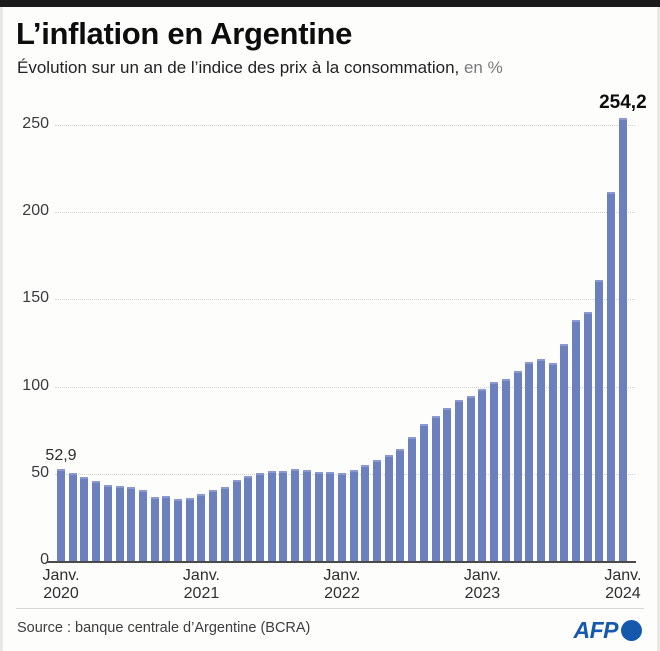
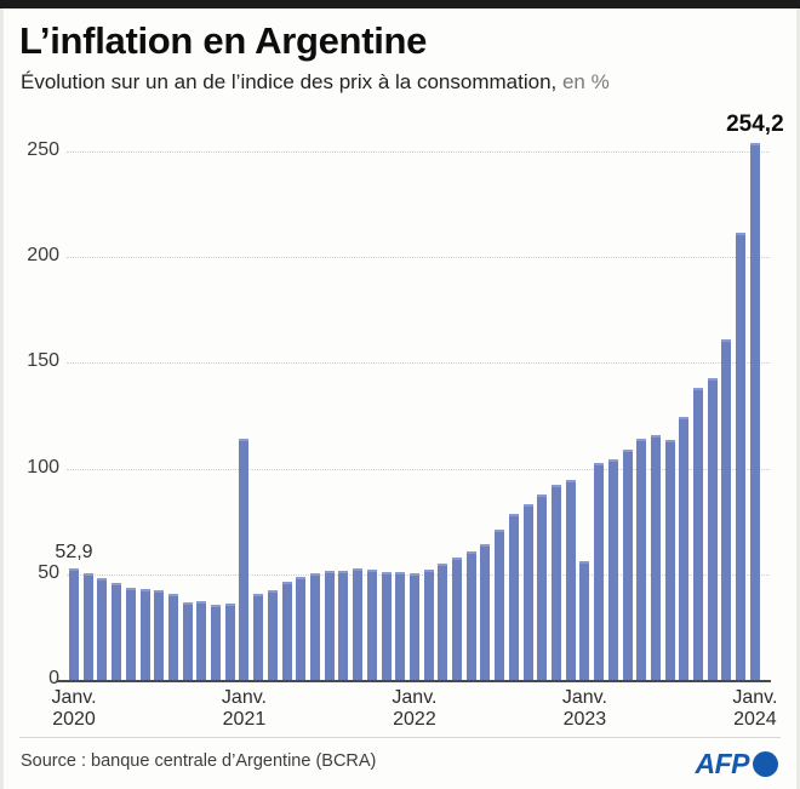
Janv. 2021: 38 -> 114
Janv. 2023: 99 -> 56
